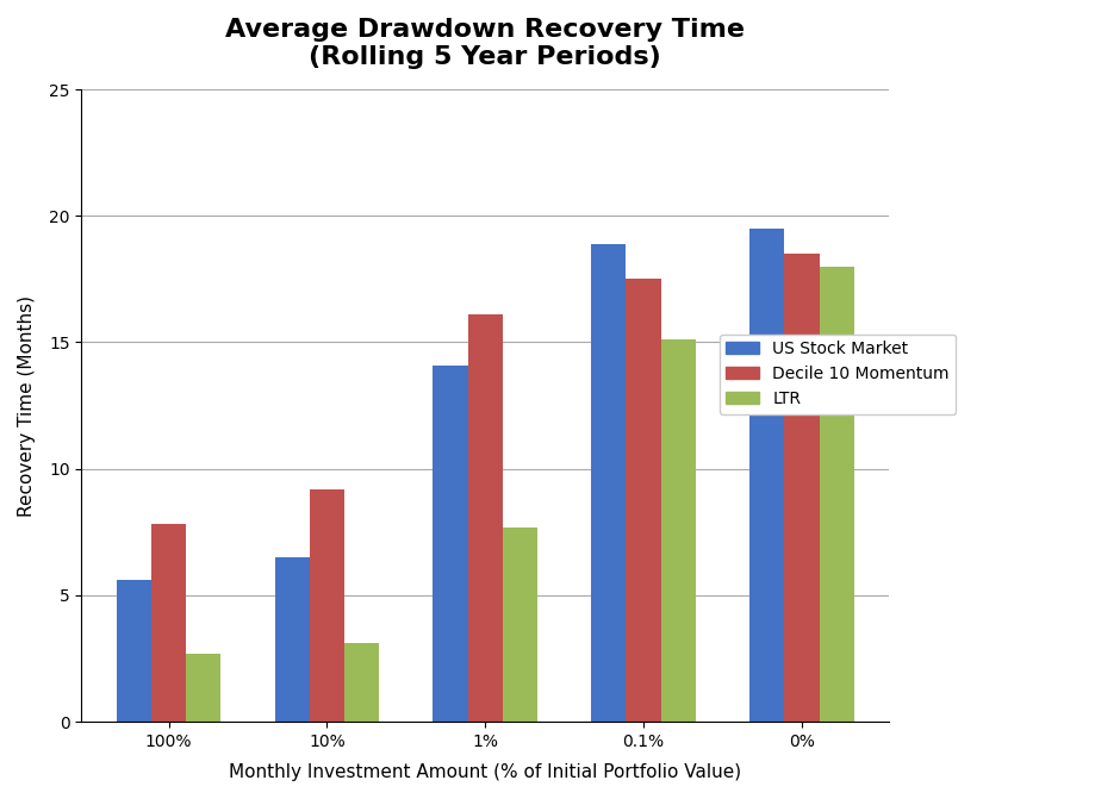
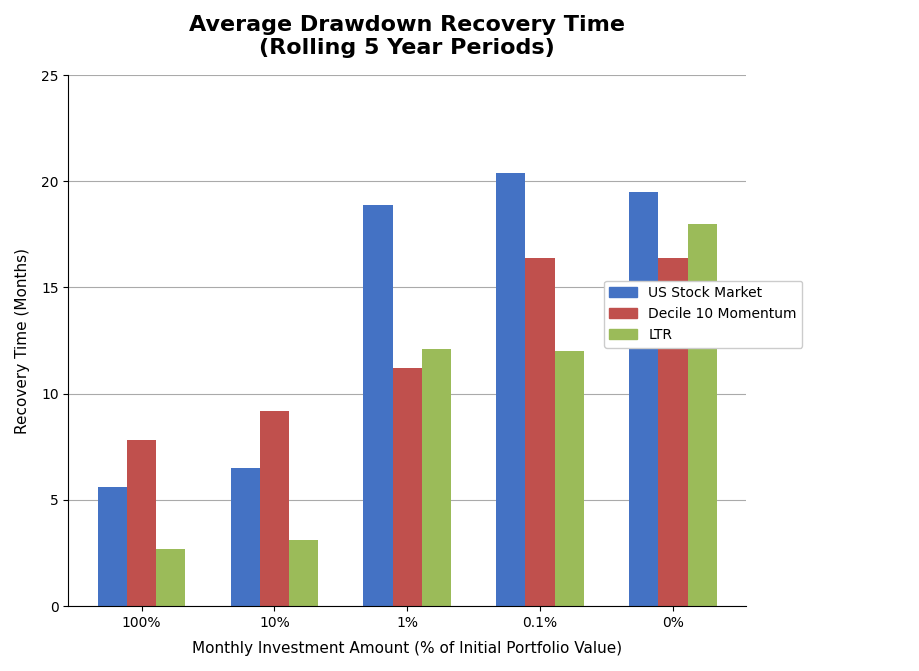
US Stock Market/1%: 14.1 -> 18.9
Decile 10 Momentum/1%: 16.1 -> 11.2
LTR/1%: 7.7 -> 12.1
US Stock Market/0.1%: 18.9 -> 20.4
Decile 10 Momentum/0.1%: 17.5 -> 16.4
LTR/0.1%: 15.1 -> 12.0
Decile 10 Momentum/0%: 18.5 -> 16.4
